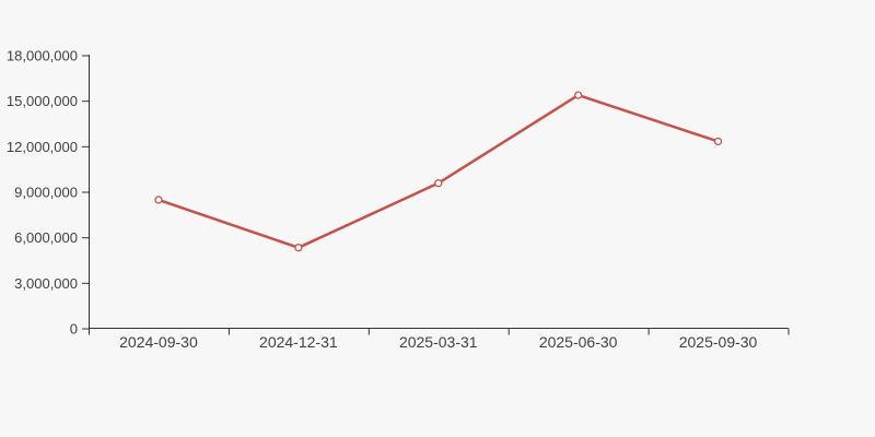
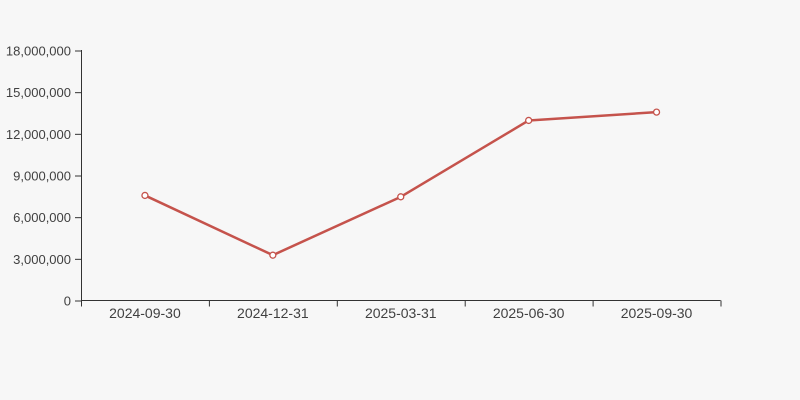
2024-09-30: 8500000 -> 7600000
2024-12-31: 5400000 -> 3300000
2025-03-31: 9600000 -> 7500000
2025-06-30: 15400000 -> 13000000
2025-09-30: 12400000 -> 13600000
